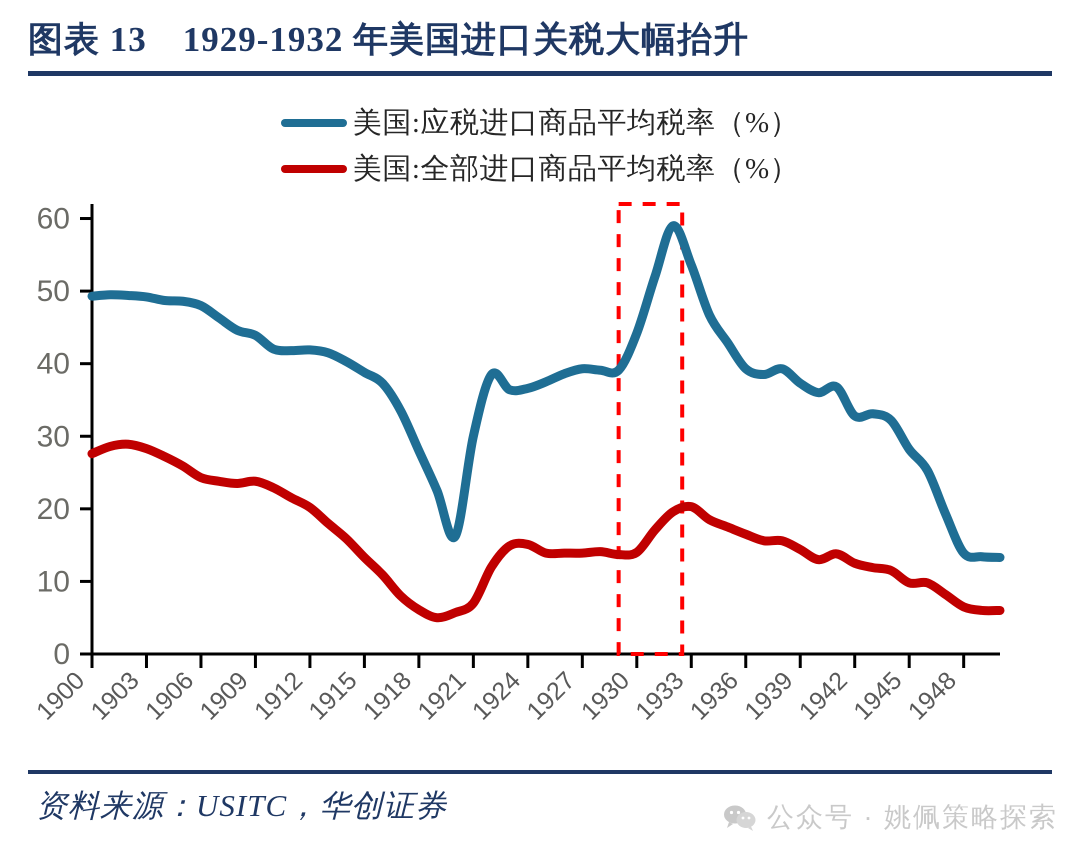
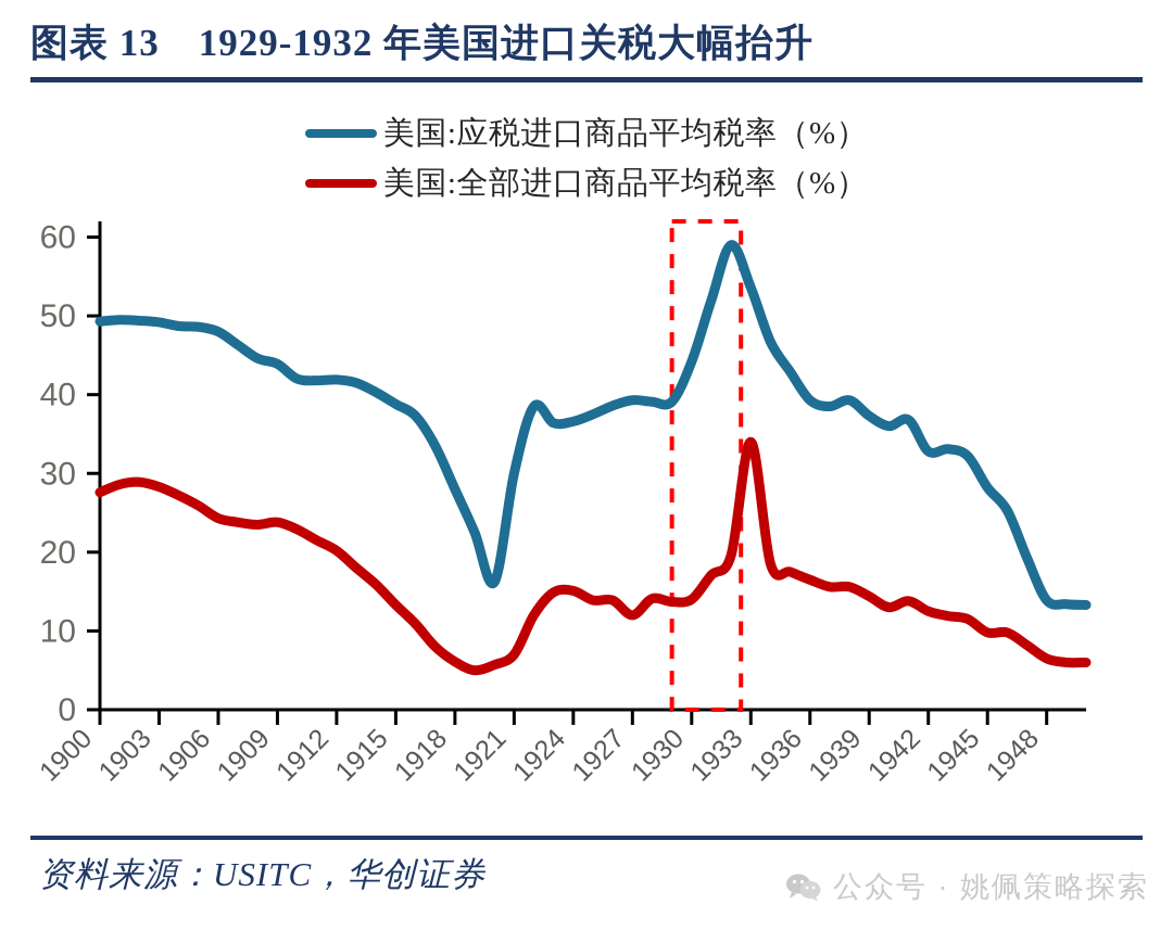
美国:全部进口商品平均税率（%）/1927: 14 -> 12
美国:全部进口商品平均税率（%）/1933: 20 -> 34
